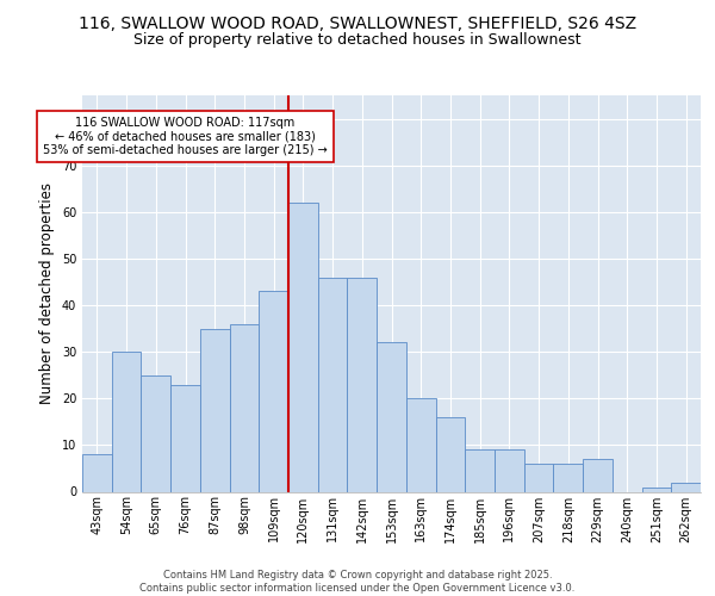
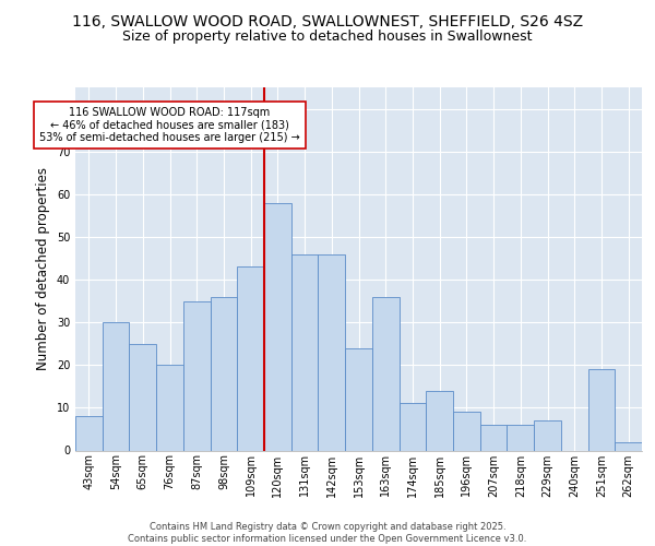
76sqm: 23 -> 20
120sqm: 62 -> 58
153sqm: 32 -> 24
163sqm: 20 -> 36
174sqm: 16 -> 11
185sqm: 9 -> 14
251sqm: 1 -> 19
